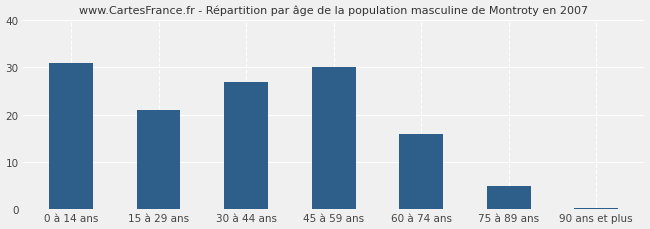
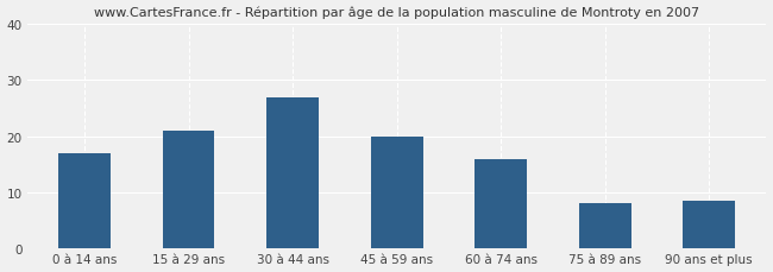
0 à 14 ans: 31.0 -> 17.0
45 à 59 ans: 30.0 -> 20.0
75 à 89 ans: 5.0 -> 8.0
90 ans et plus: 0.3 -> 8.5
